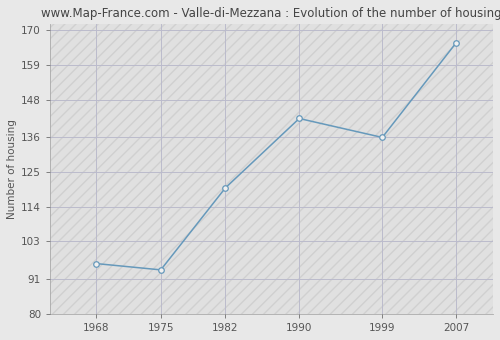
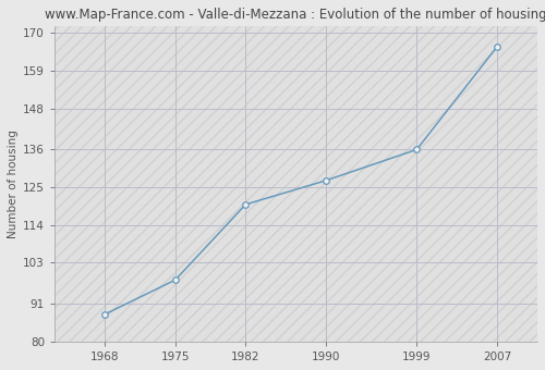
1968: 96 -> 88
1975: 94 -> 98
1990: 142 -> 127
